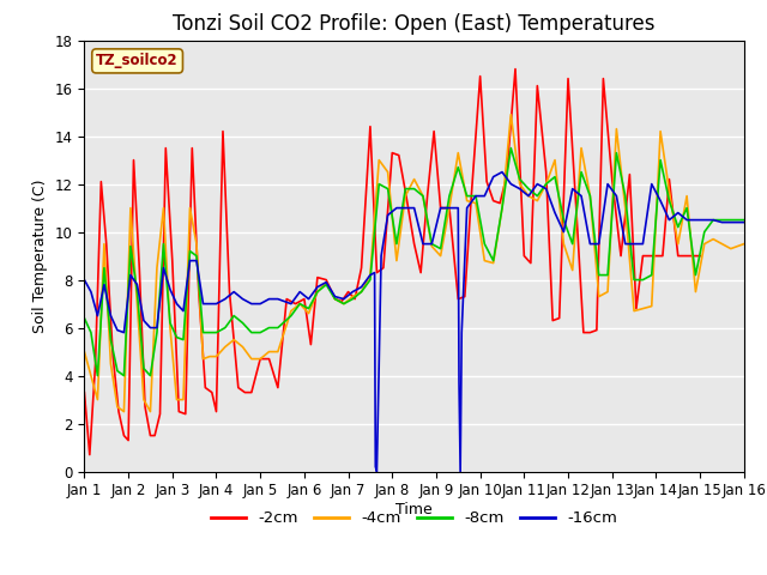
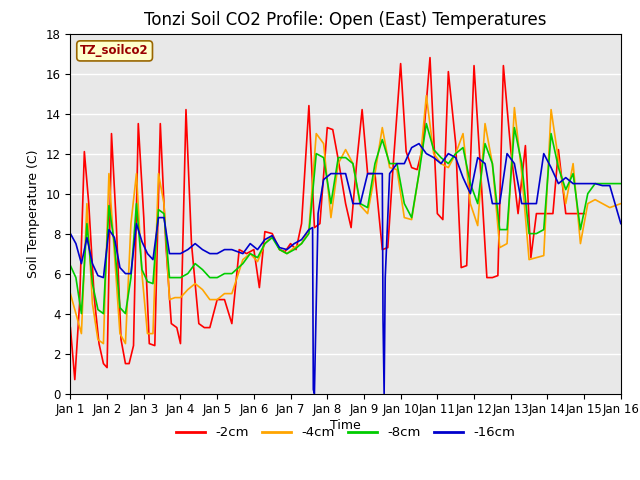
-16cm/Jan 16: 10.4 -> 8.5
